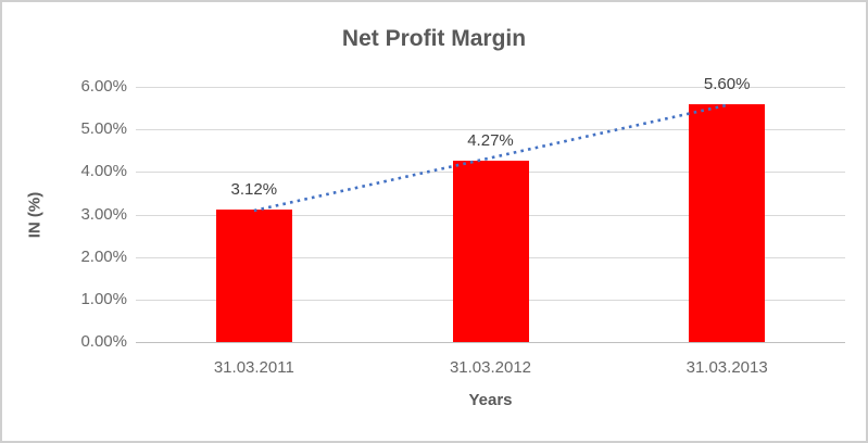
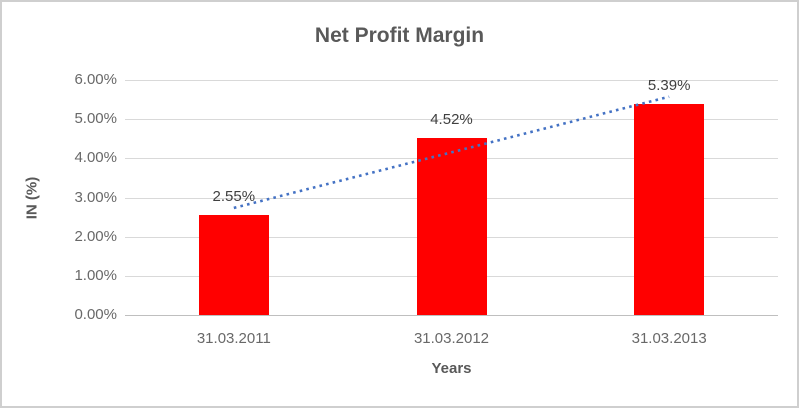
31.03.2011: 3.12% -> 2.55%
31.03.2012: 4.27% -> 4.52%
31.03.2013: 5.60% -> 5.39%
